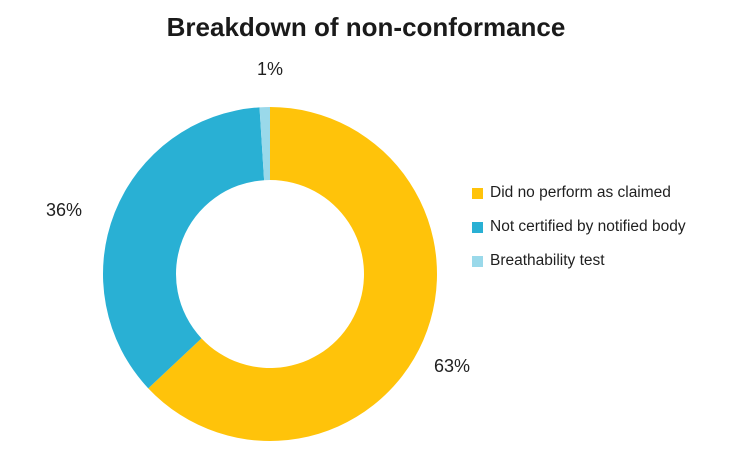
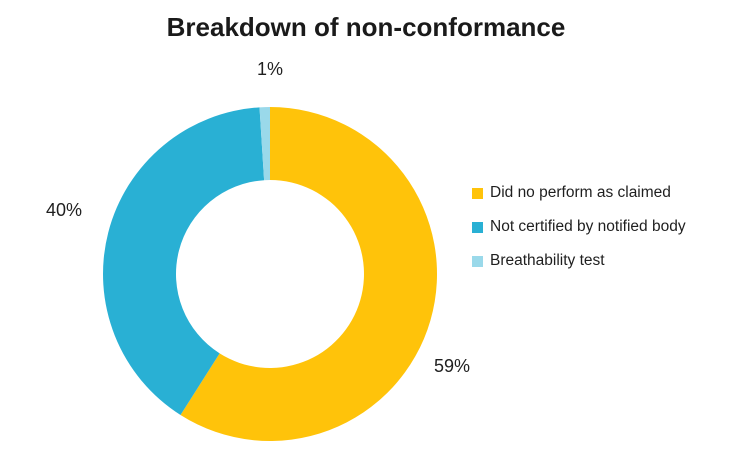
Did no perform as claimed: 63% -> 59%
Not certified by notified body: 36% -> 40%
